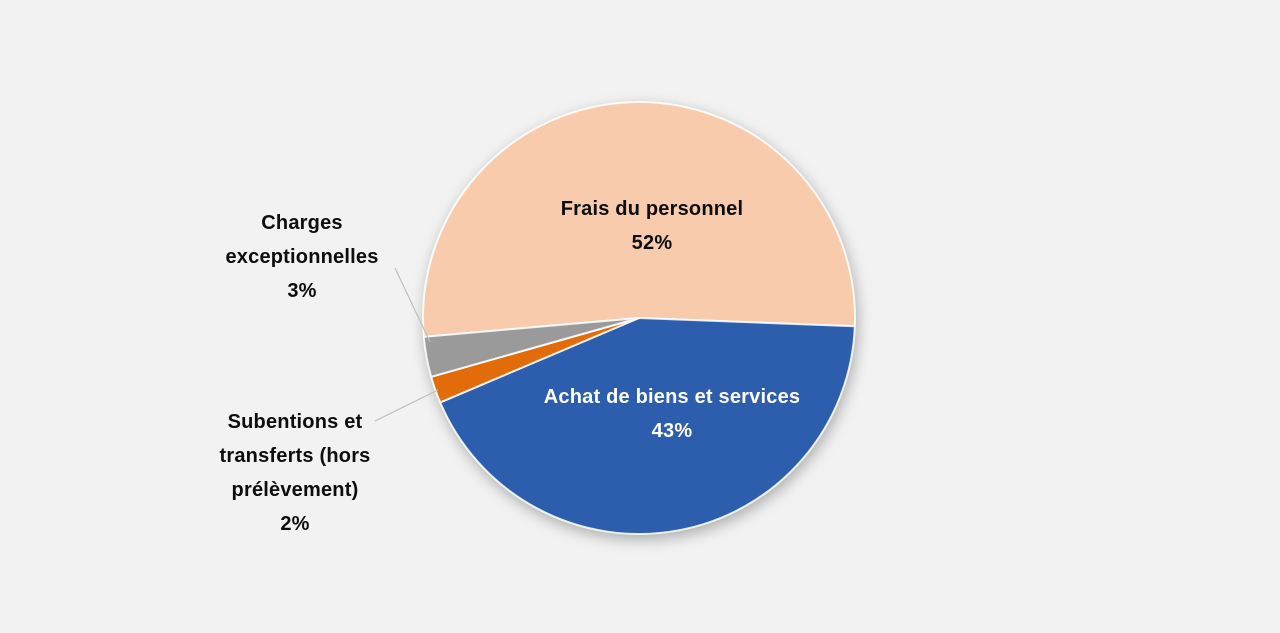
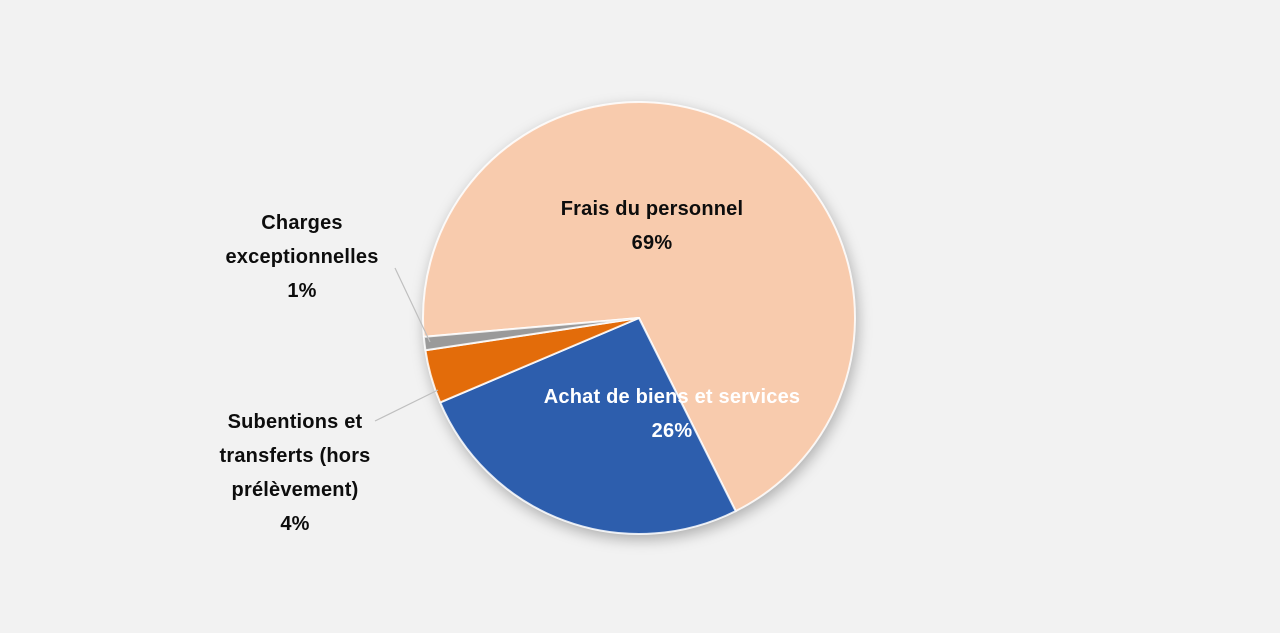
Frais du personnel: 52% -> 69%
Achat de biens et services: 43% -> 26%
Subentions et transferts (hors prélèvement): 2% -> 4%
Charges exceptionnelles: 3% -> 1%
